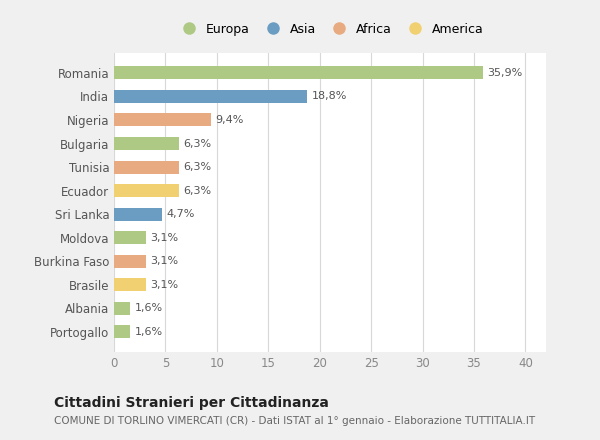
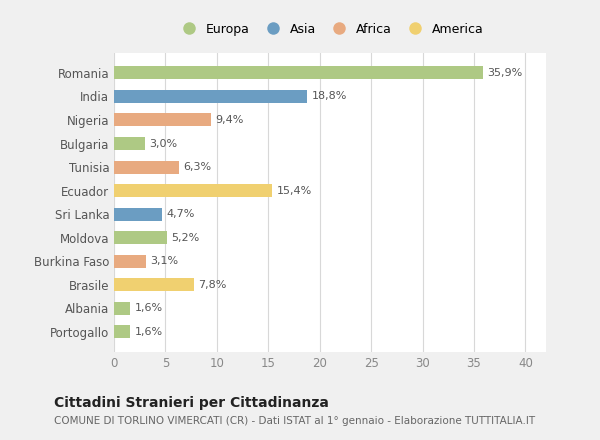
Bulgaria: 6,3% -> 3,0%
Ecuador: 6,3% -> 15,4%
Moldova: 3,1% -> 5,2%
Brasile: 3,1% -> 7,8%
